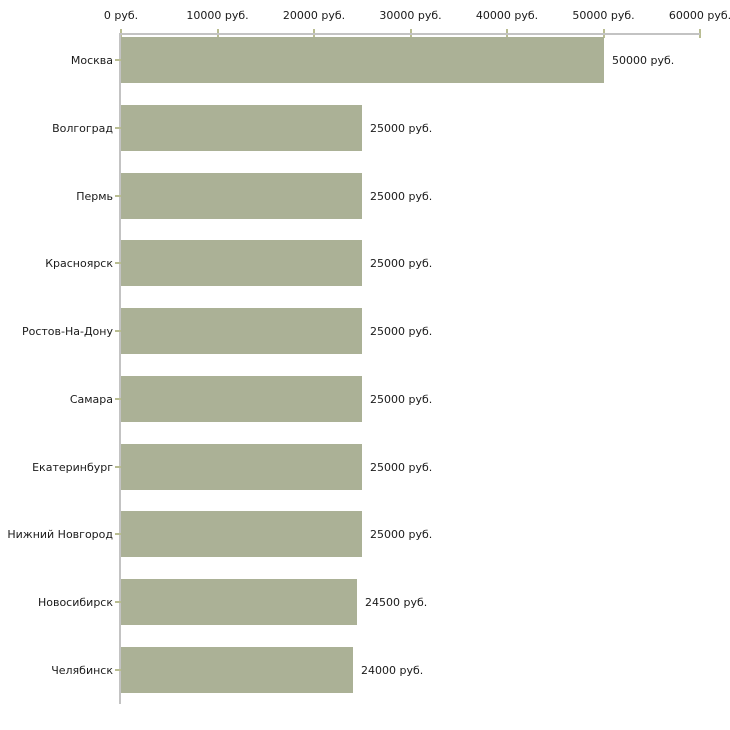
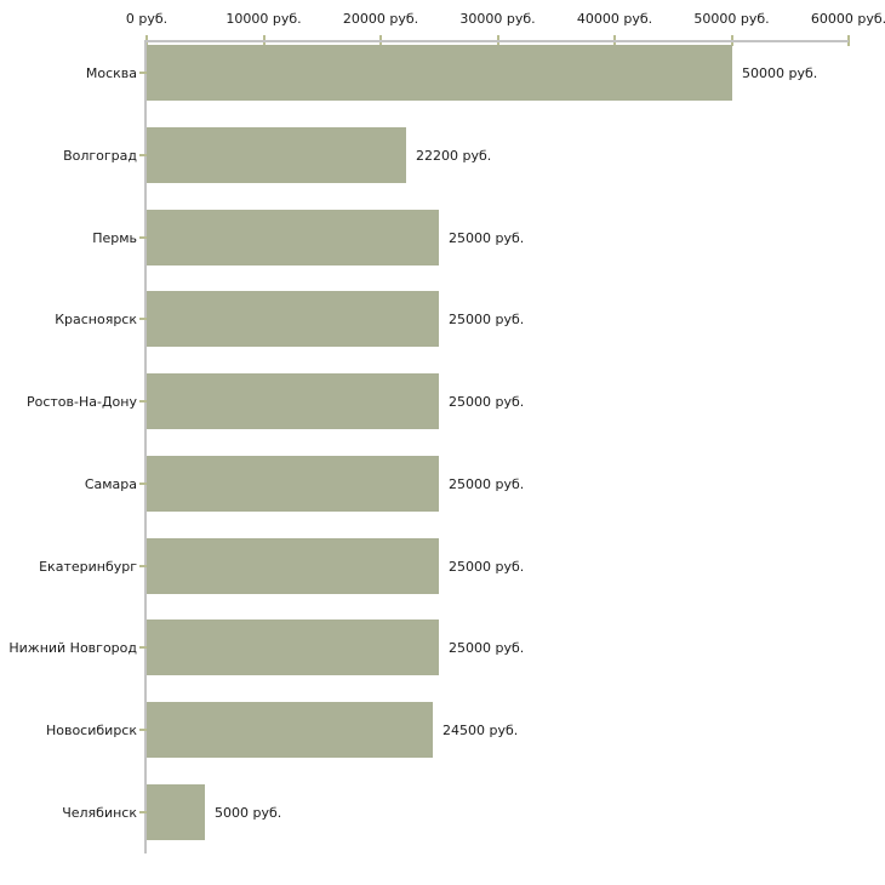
Волгоград: 25000 -> 22200
Челябинск: 24000 -> 5000
